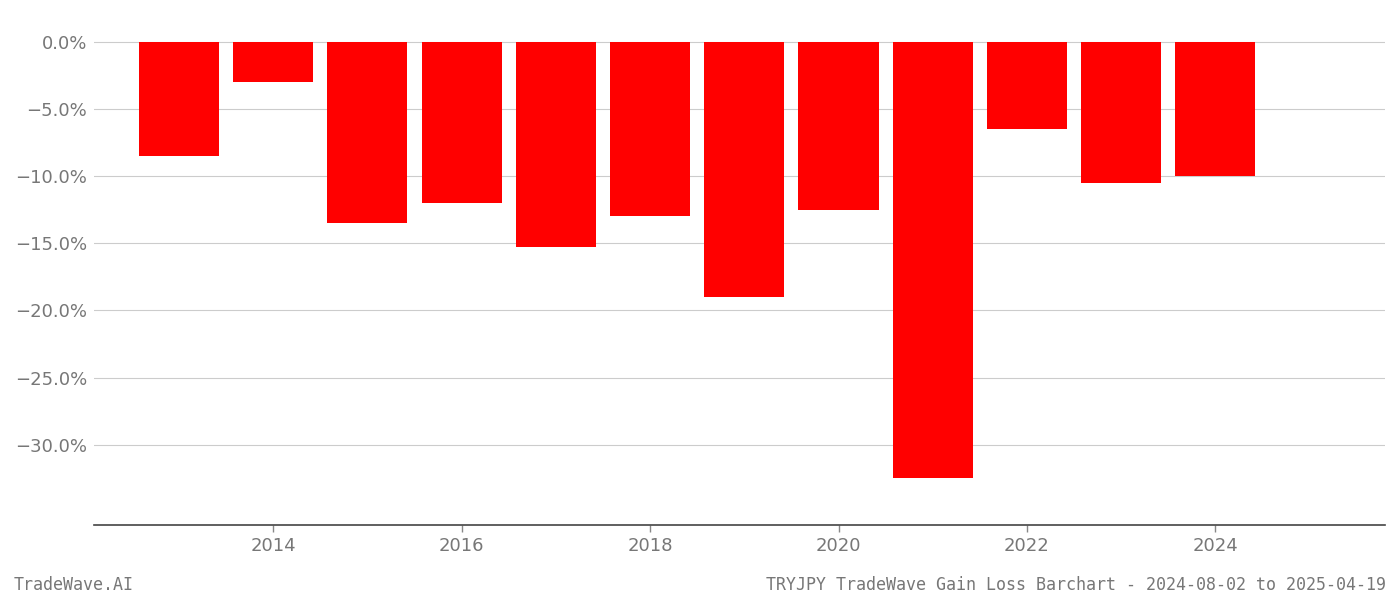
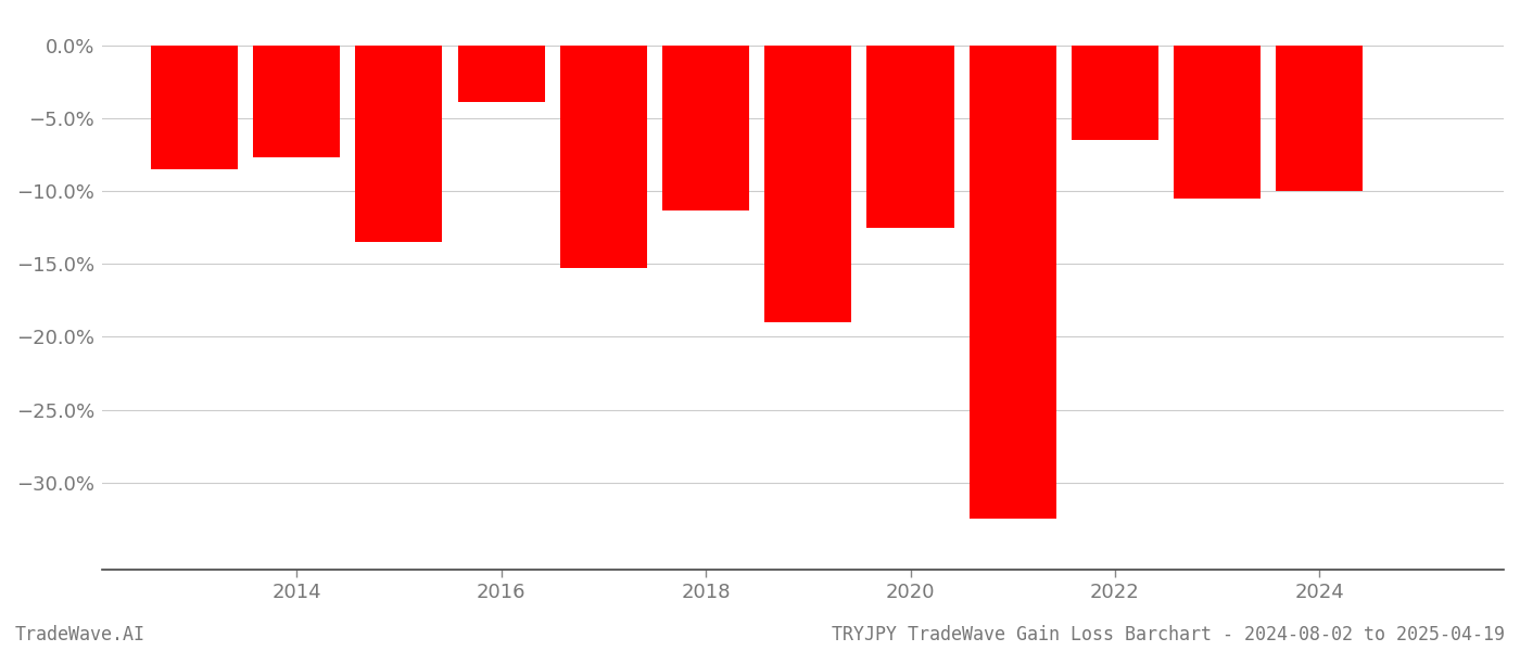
2014: -3.0% -> -7.7%
2016: -12.0% -> -3.9%
2018: -13.0% -> -11.3%
